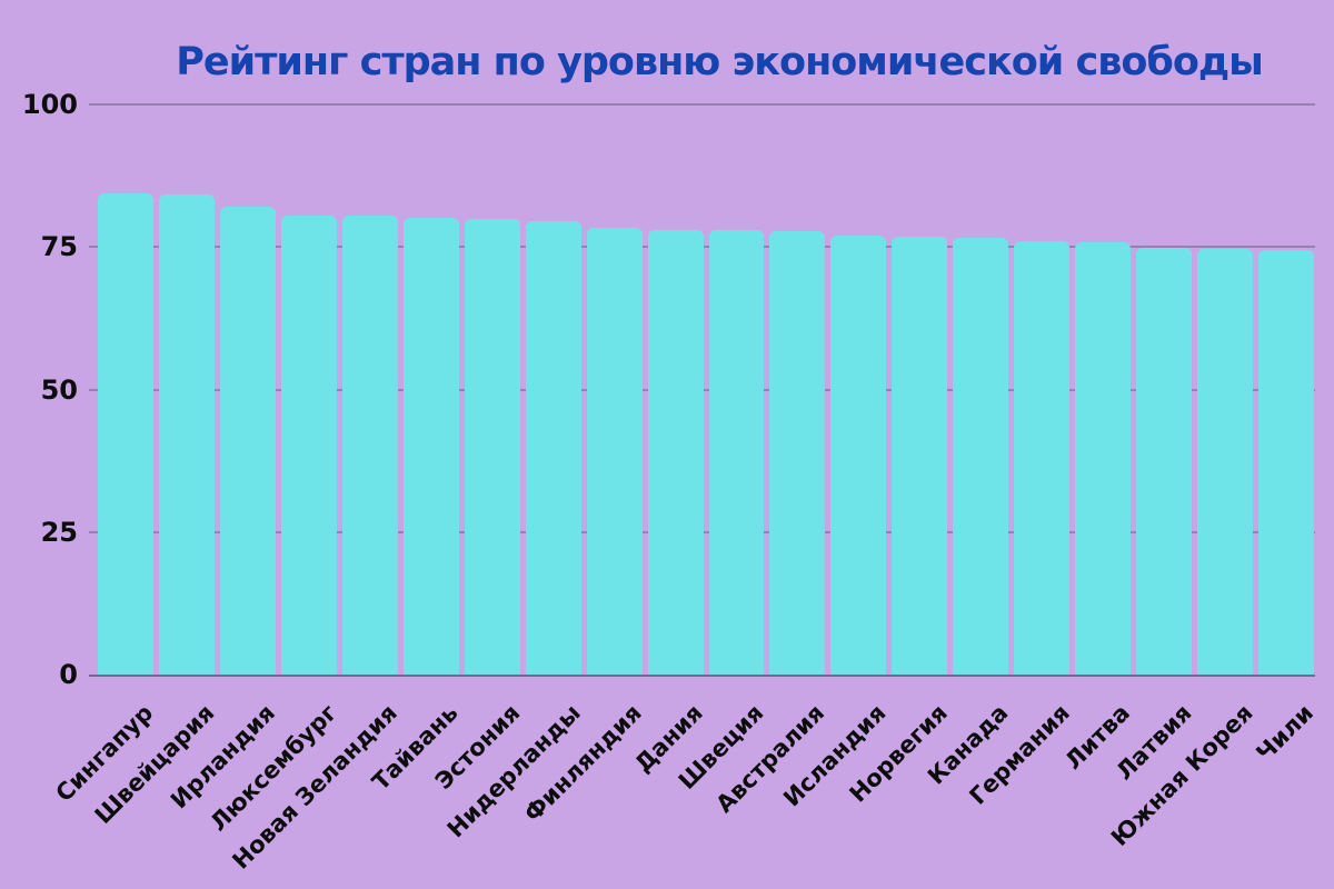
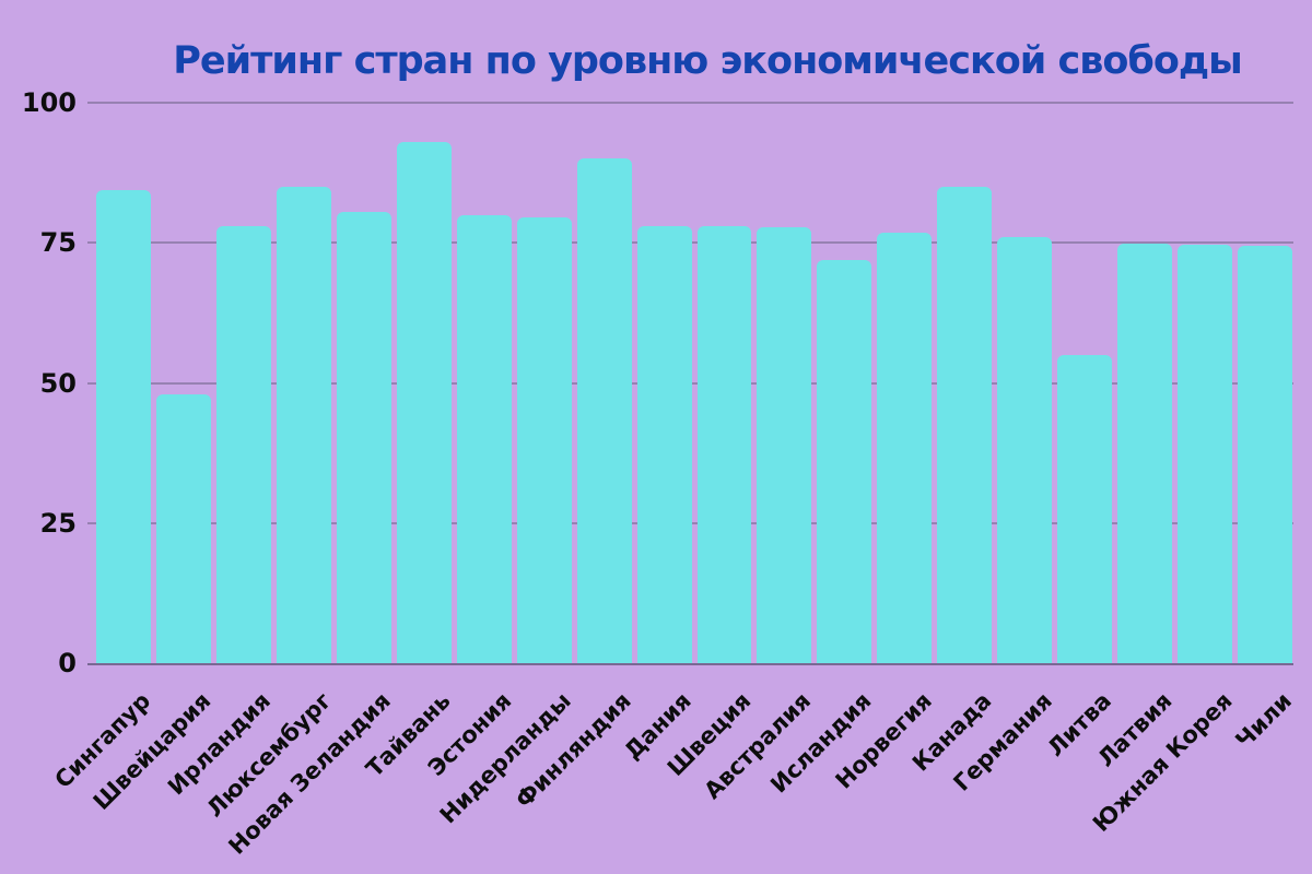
Швейцария: 84 -> 48
Ирландия: 82 -> 78
Люксембург: 81 -> 85
Тайвань: 80 -> 93
Финляндия: 78 -> 90
Исландия: 77 -> 72
Канада: 77 -> 85
Литва: 76 -> 55
